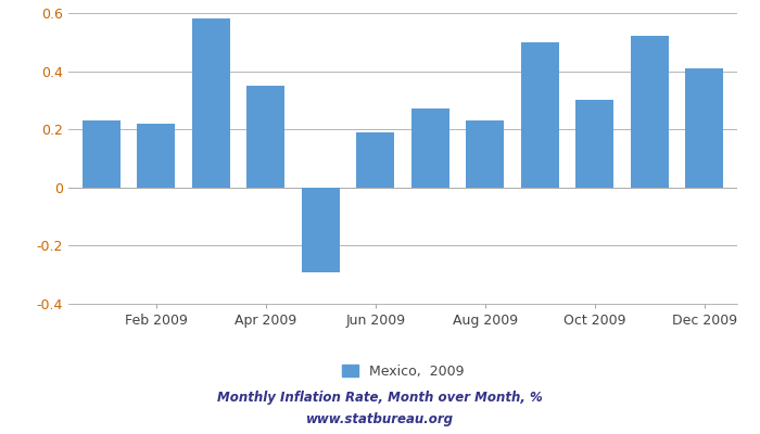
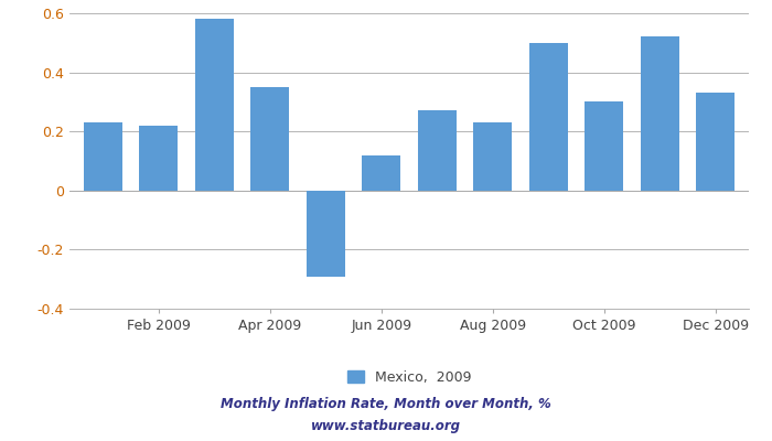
Jun 2009: 0.19 -> 0.12
Dec 2009: 0.41 -> 0.33
